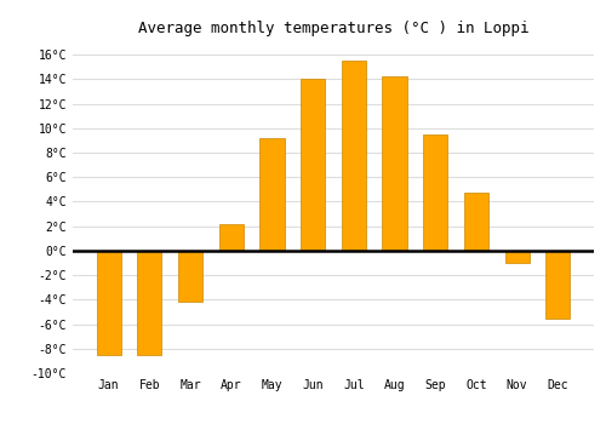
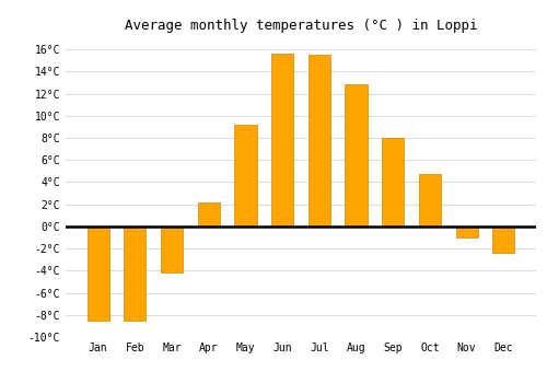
Jun: 14.0°C -> 15.6°C
Aug: 14.2°C -> 12.8°C
Sep: 9.5°C -> 8.0°C
Dec: -5.5°C -> -2.4°C
